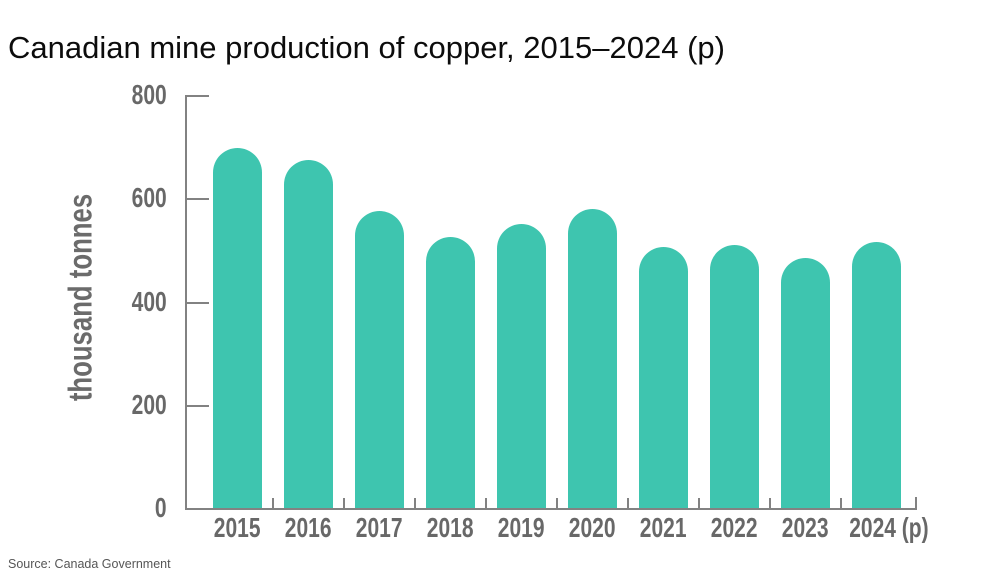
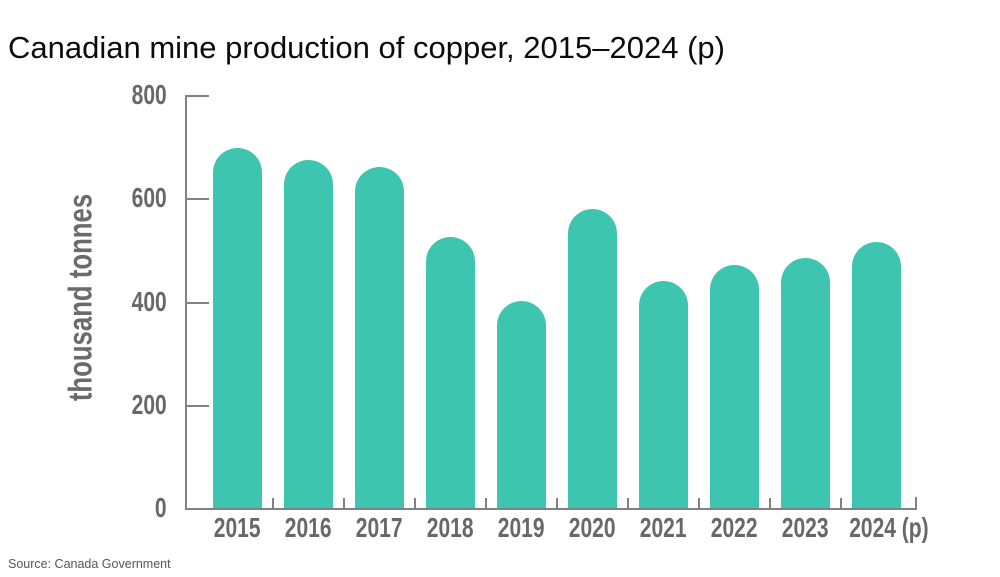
2017: 580 -> 660
2019: 550 -> 400
2021: 500 -> 440
2022: 510 -> 470
